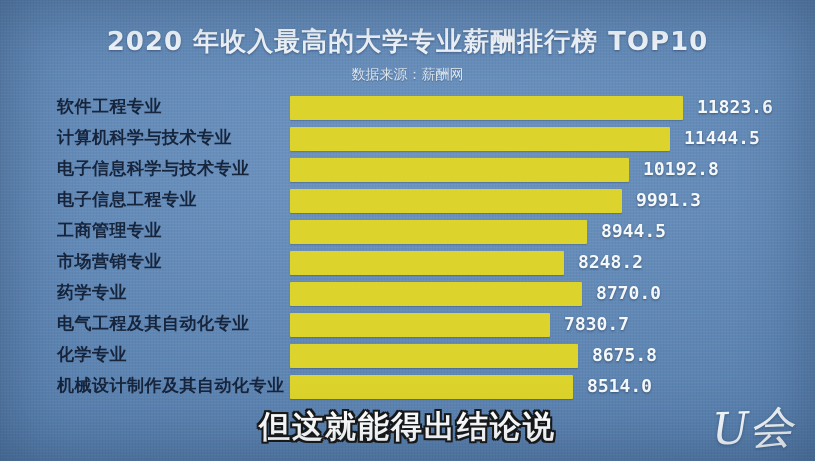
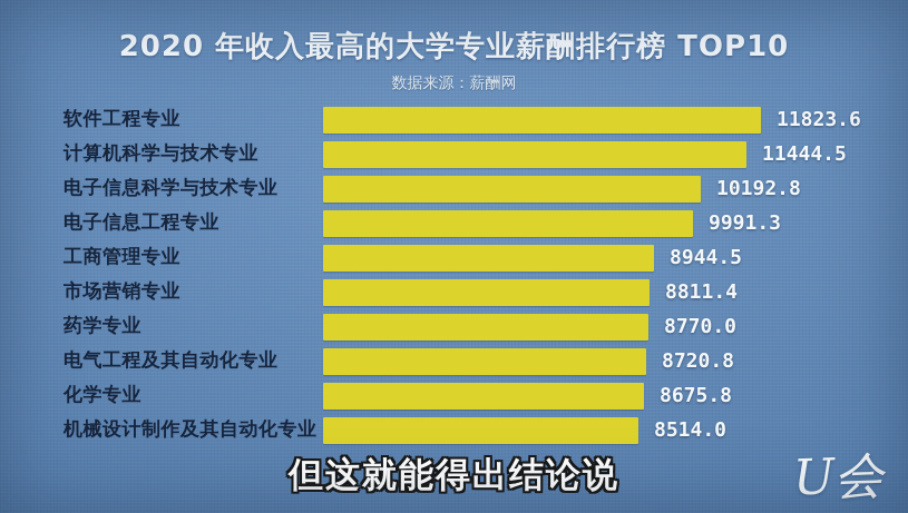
市场营销专业: 8248.2 -> 8811.4
电气工程及其自动化专业: 7830.7 -> 8720.8
